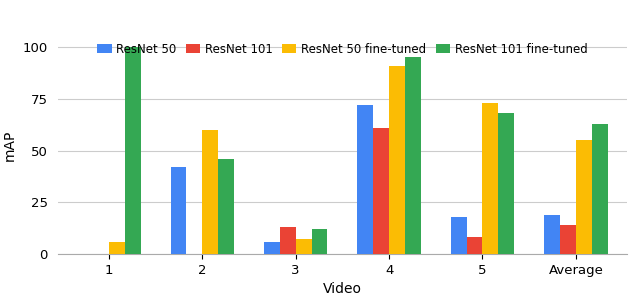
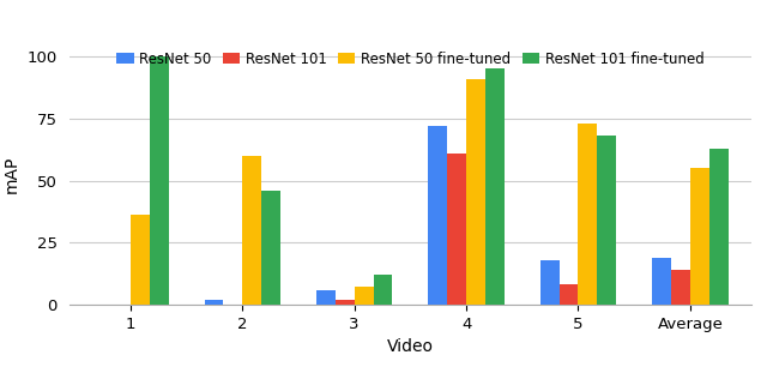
ResNet 50 fine-tuned/1: 6 -> 36
ResNet 50/2: 42 -> 2
ResNet 101/3: 13 -> 2
